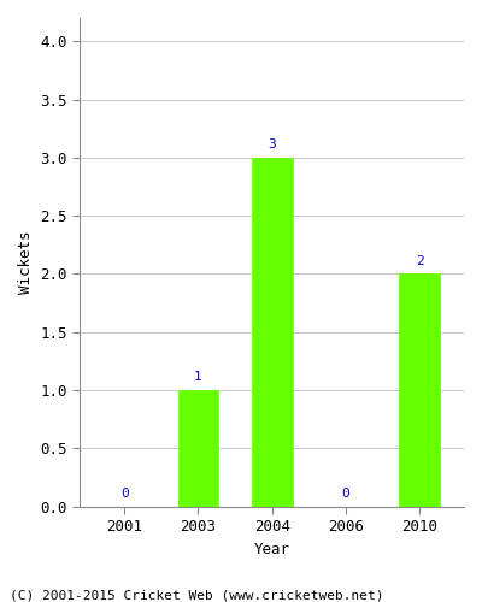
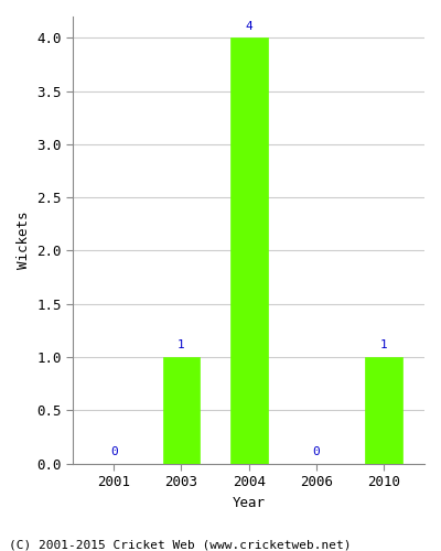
2004: 3 -> 4
2010: 2 -> 1
